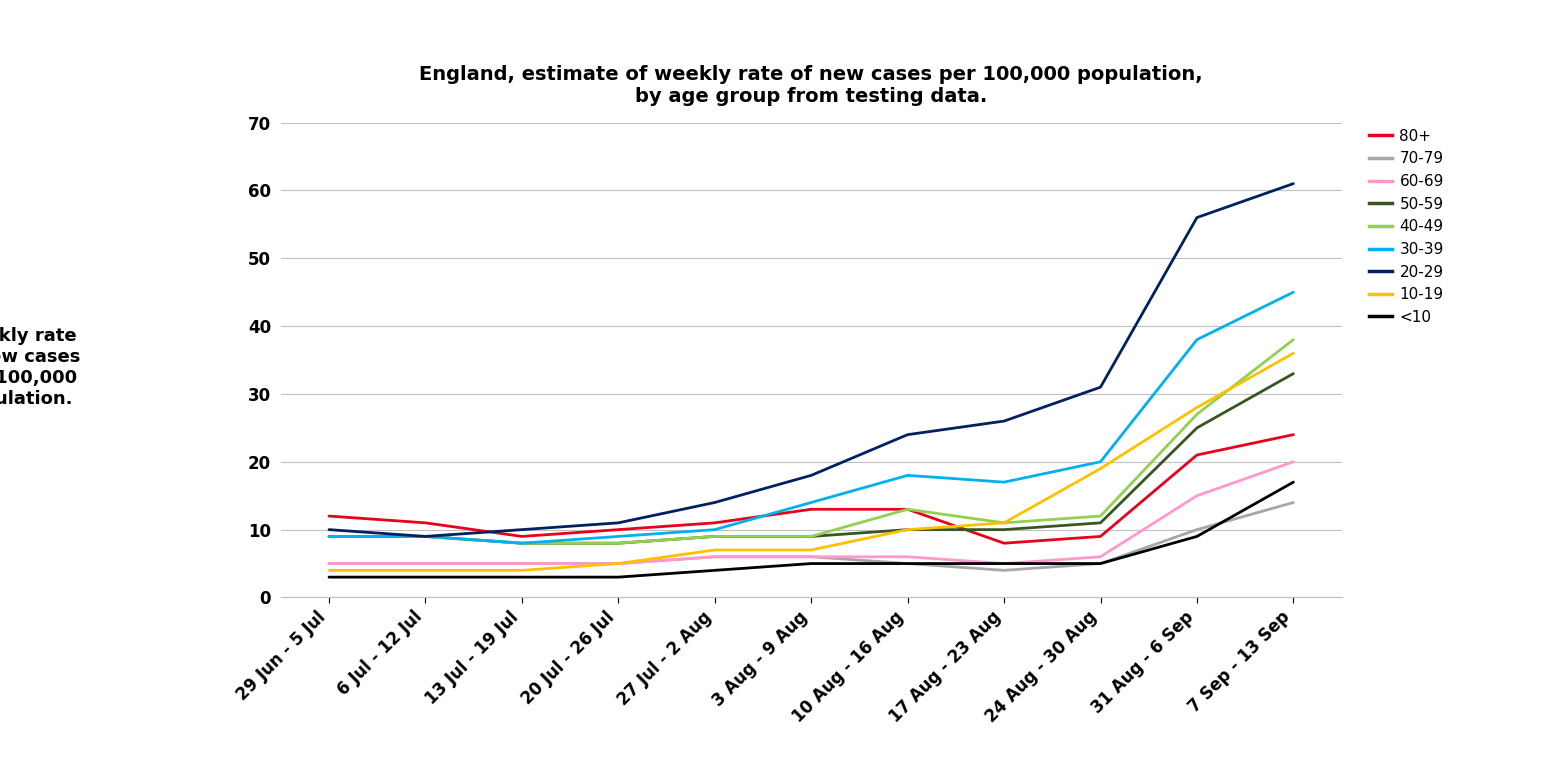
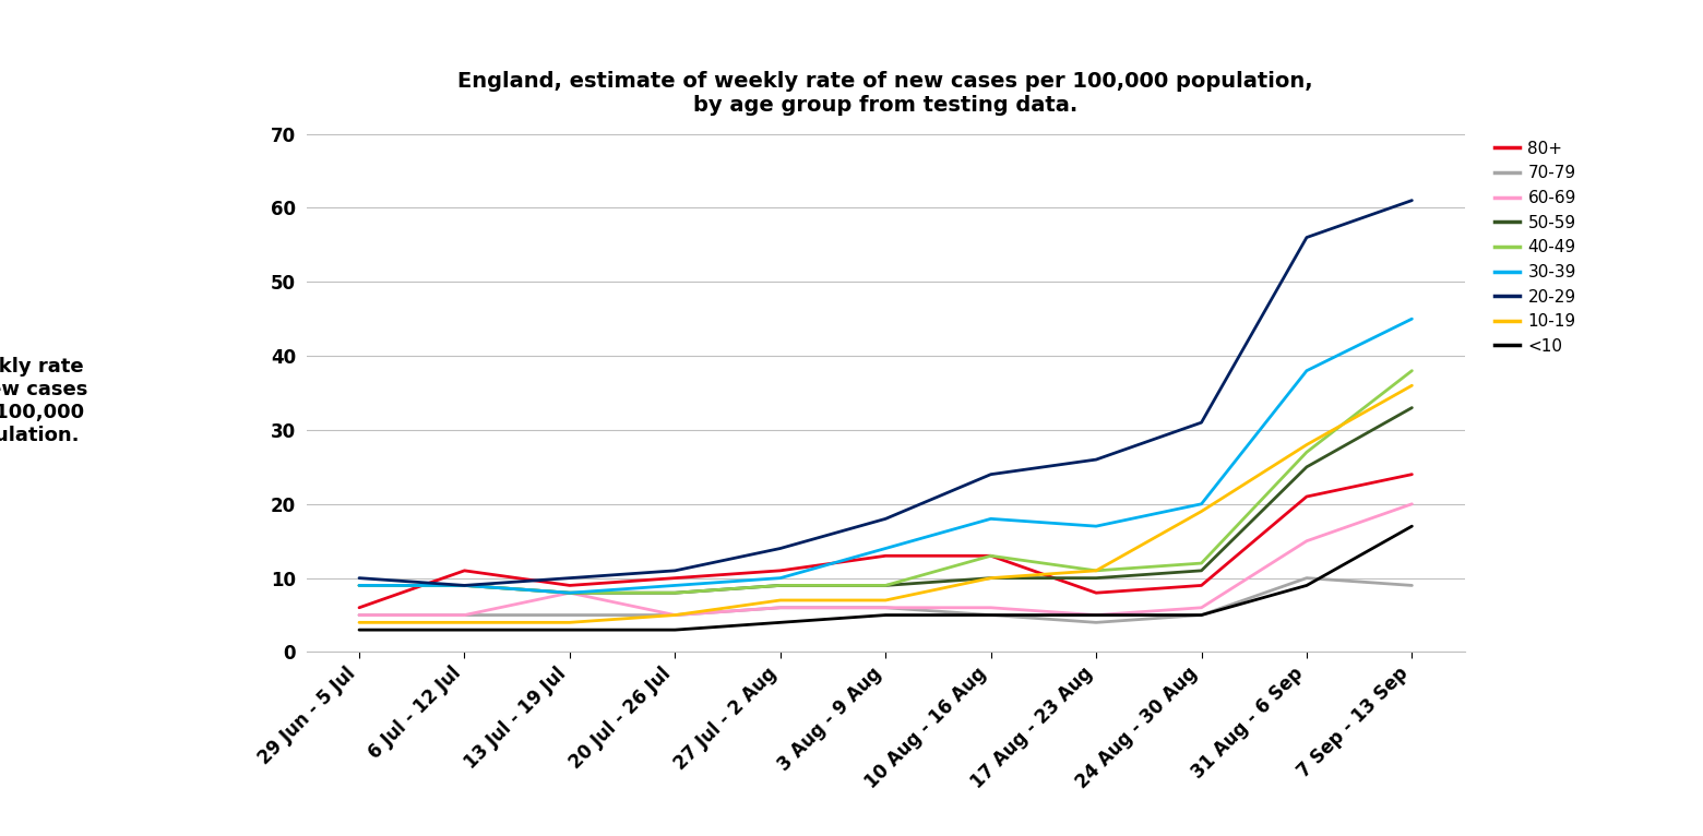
80+/29 Jun - 5 Jul: 12 -> 6
60-69/13 Jul - 19 Jul: 5 -> 8
70-79/7 Sep - 13 Sep: 14 -> 9
